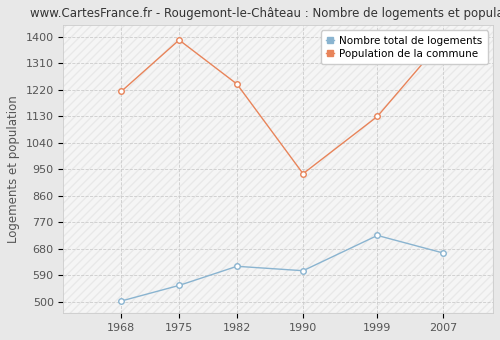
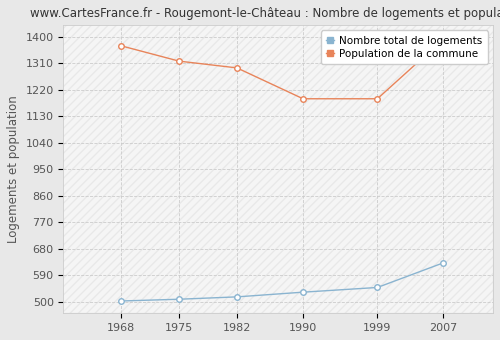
Population de la commune/1968: 1215 -> 1370
Nombre total de logements/1975: 555 -> 508
Population de la commune/1975: 1390 -> 1318
Nombre total de logements/1982: 620 -> 516
Population de la commune/1982: 1240 -> 1295
Nombre total de logements/1990: 605 -> 532
Population de la commune/1990: 935 -> 1190
Nombre total de logements/1999: 725 -> 548
Population de la commune/1999: 1130 -> 1190
Nombre total de logements/2007: 665 -> 632
